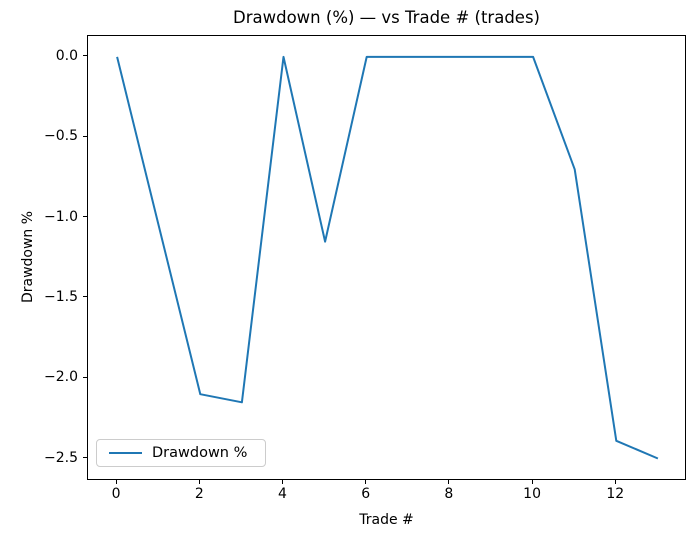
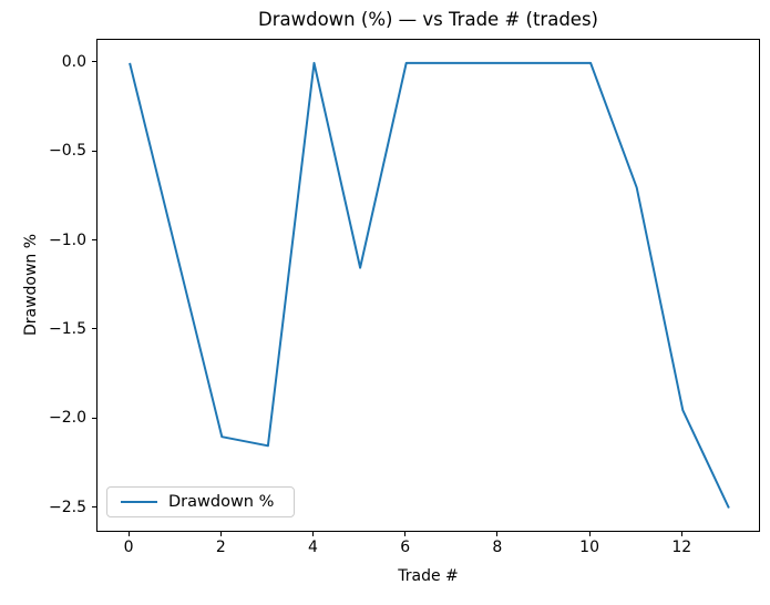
12: -2.39 -> -1.95
